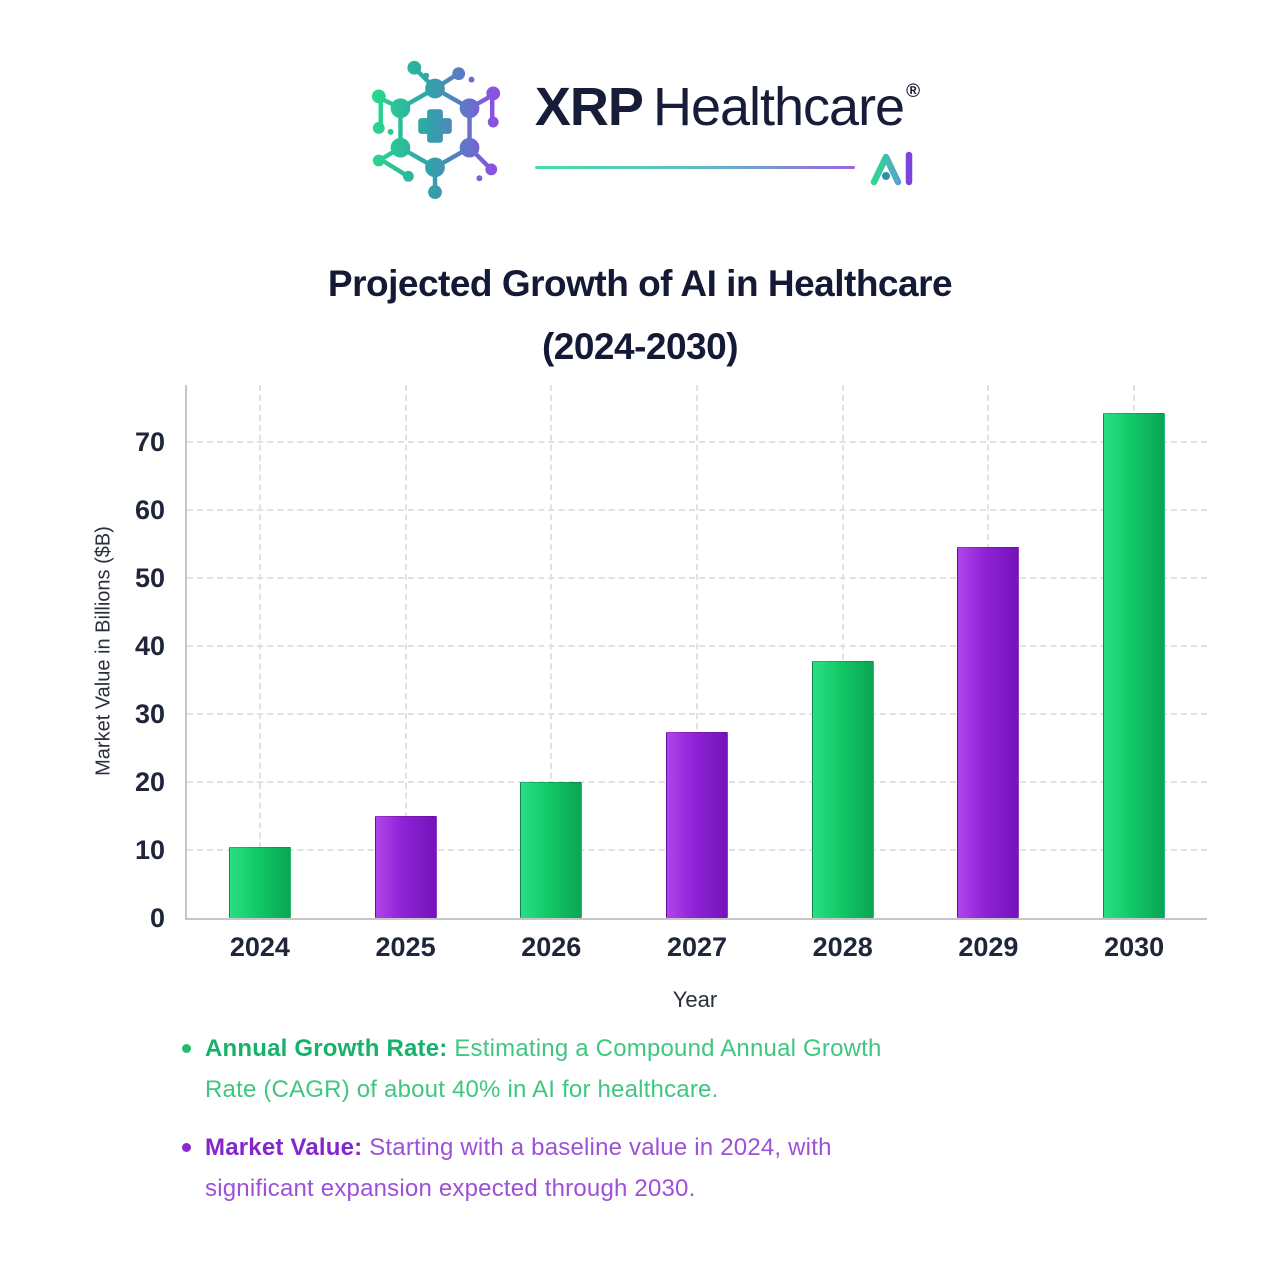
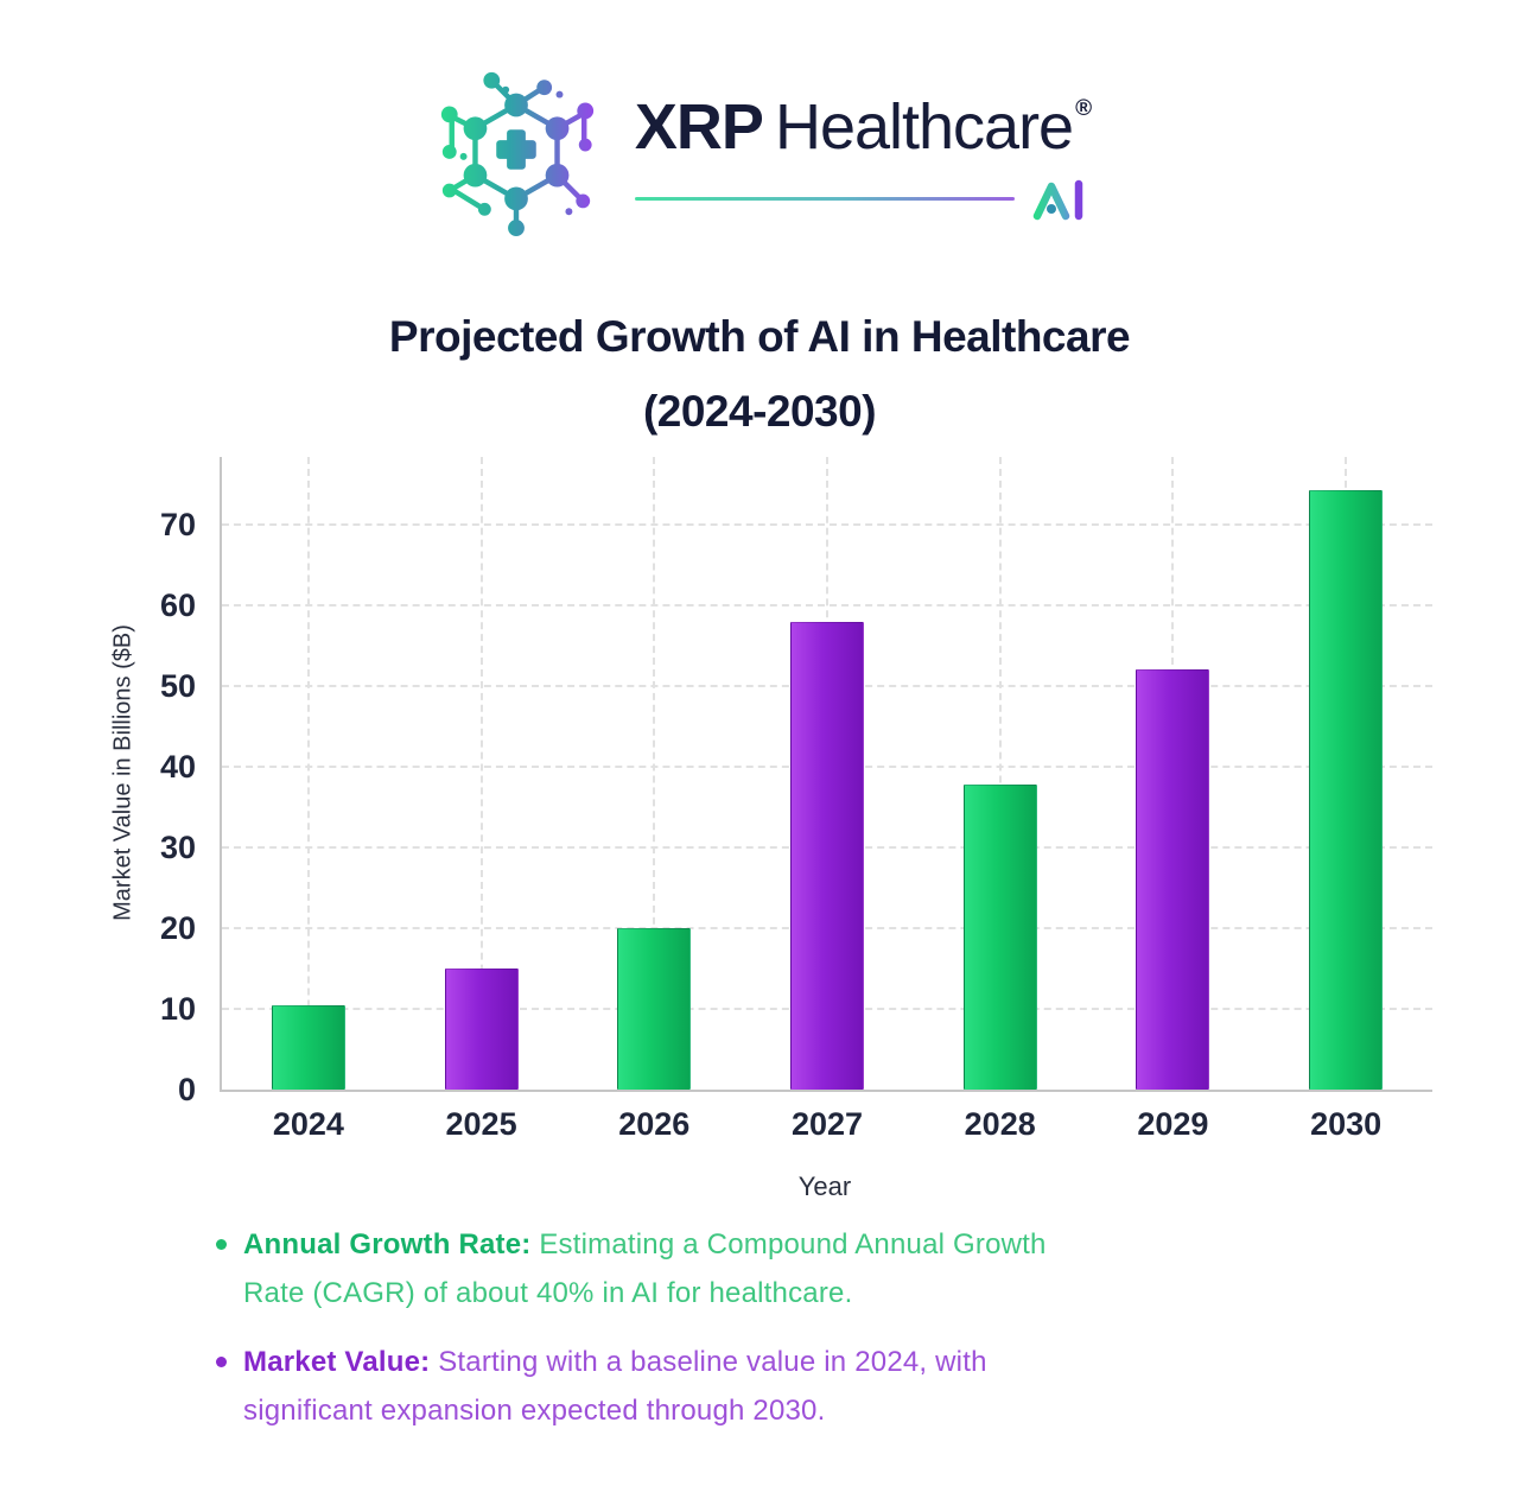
2027: 27 -> 58
2029: 54 -> 52
